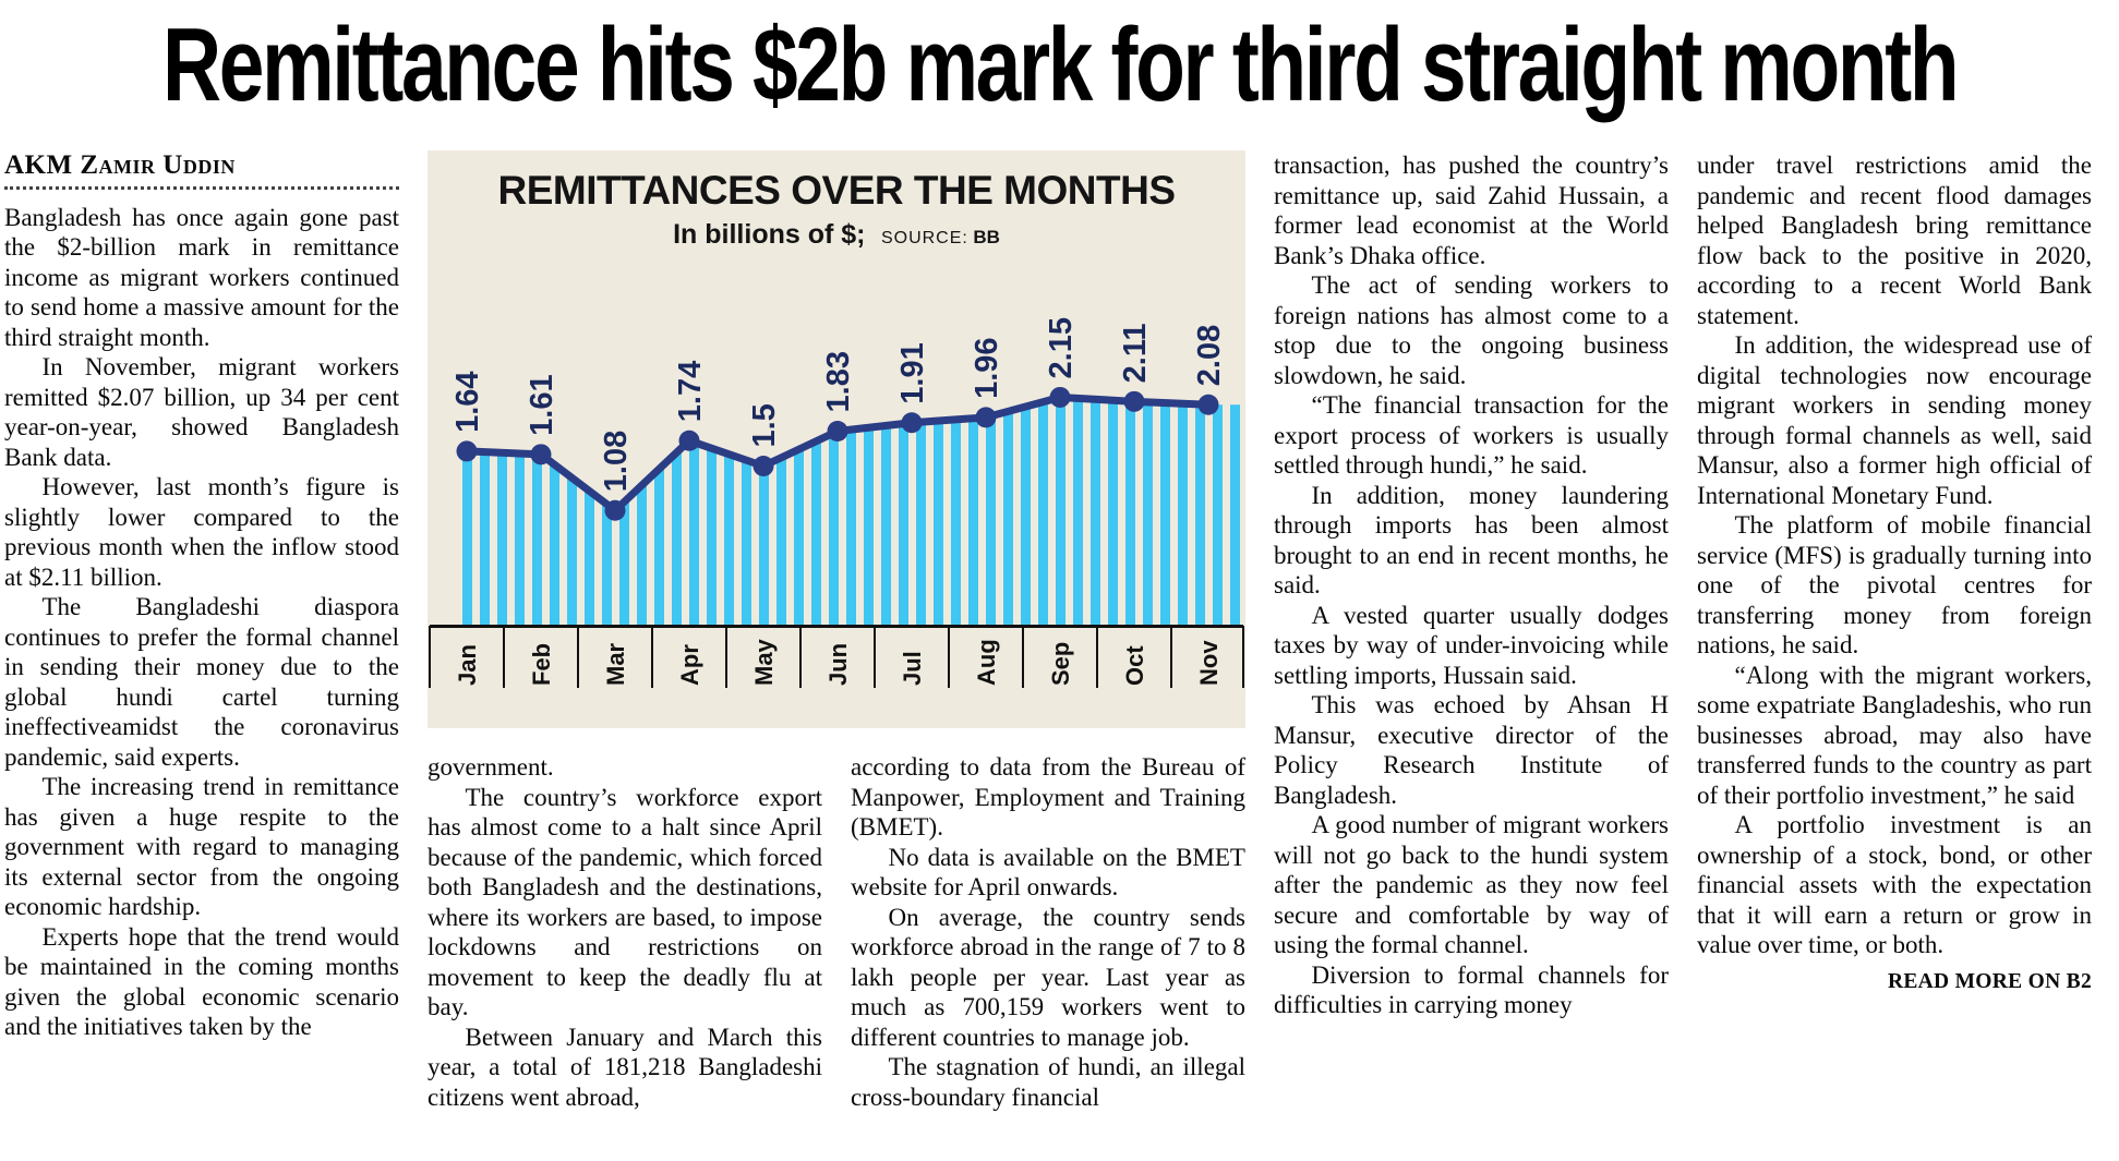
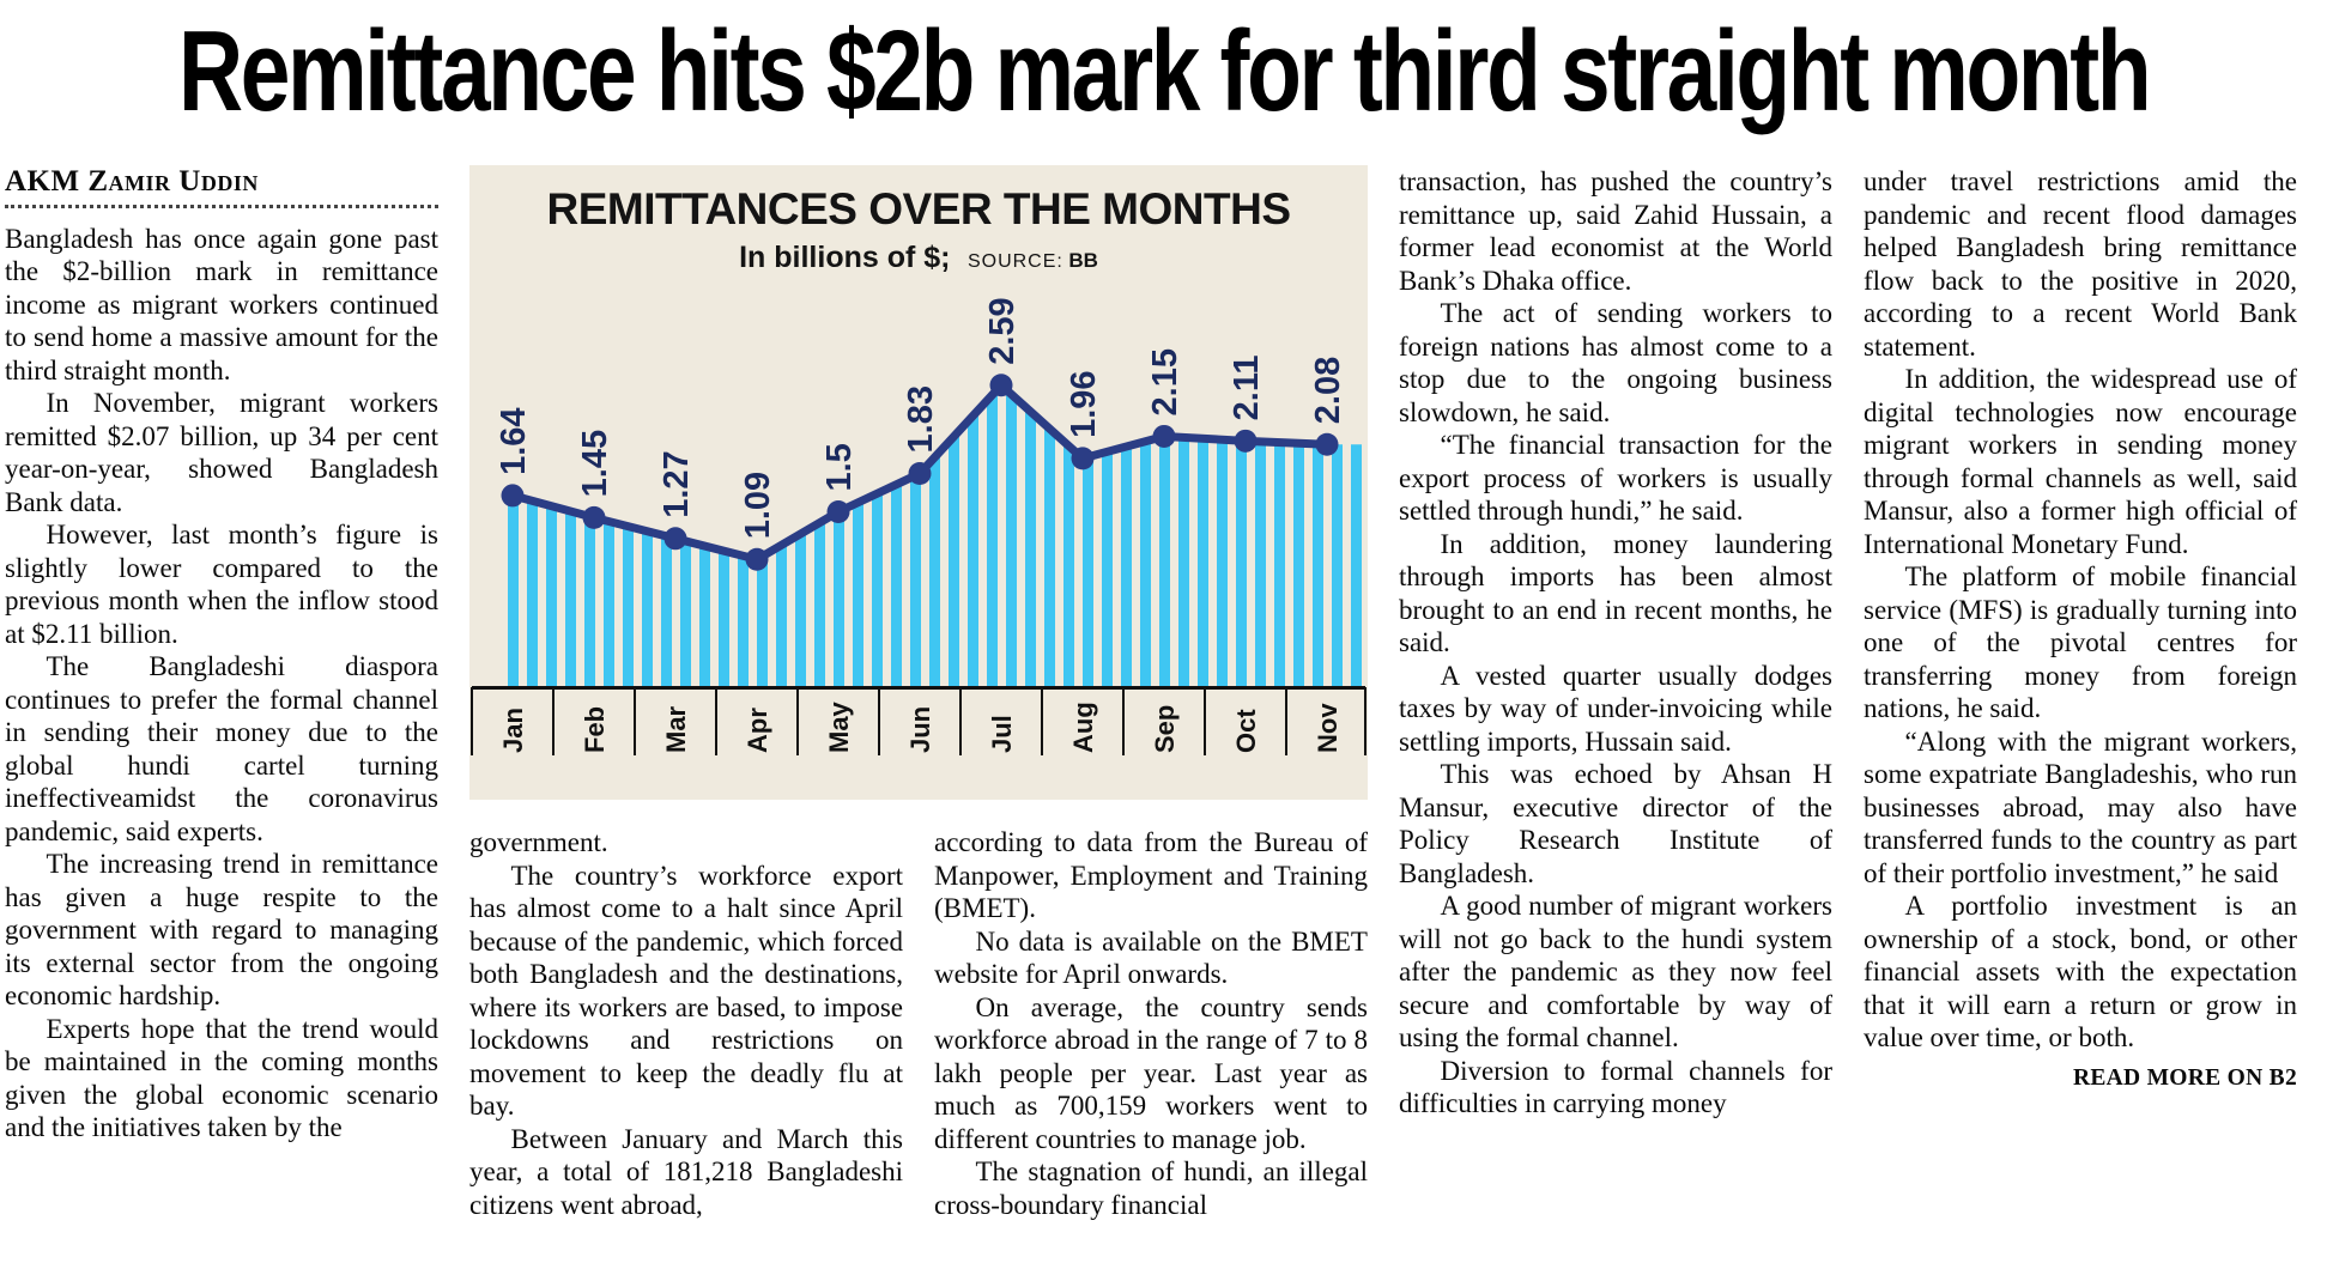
Feb: 1.61 -> 1.45
Mar: 1.08 -> 1.27
Apr: 1.74 -> 1.09
Jul: 1.91 -> 2.59
